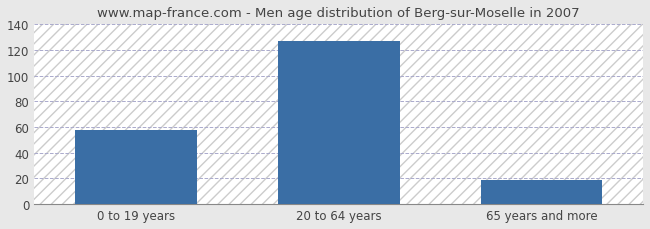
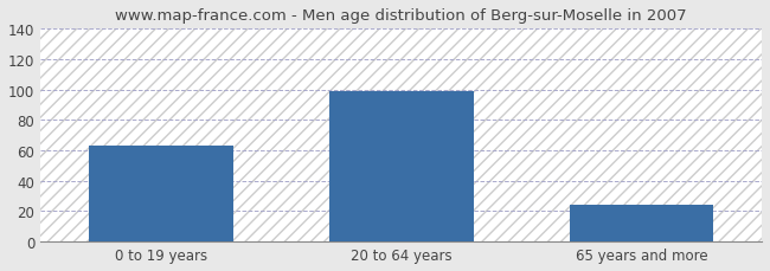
0 to 19 years: 58 -> 63
20 to 64 years: 127 -> 99
65 years and more: 19 -> 24
